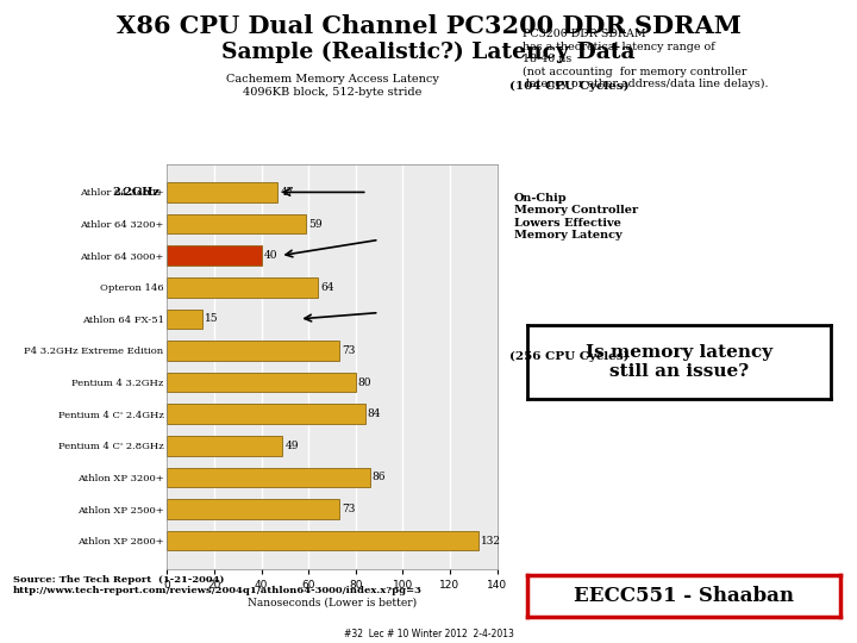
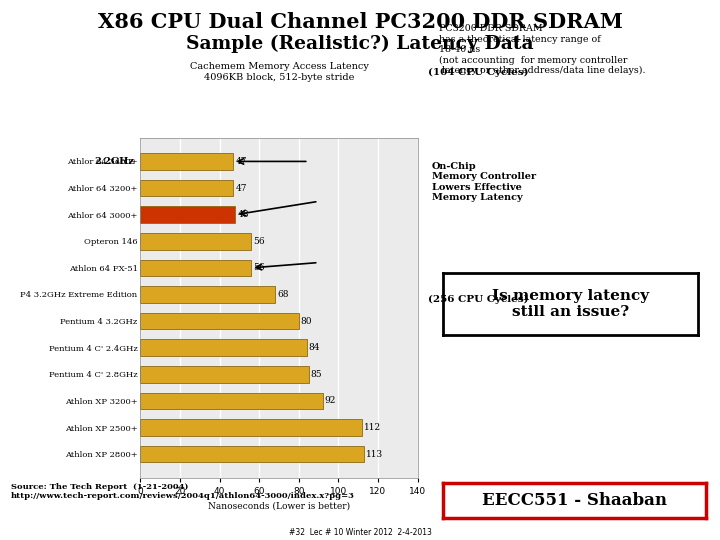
Athlor 64 3200+: 59 -> 47
Athlor 64 3000+: 40 -> 48
Opteron 146: 64 -> 56
Athlon 64 FX-51: 15 -> 56
P4 3.2GHz Extreme Edition: 73 -> 68
Pentium 4 C' 2.8GHz: 49 -> 85
Athlon XP 3200+: 86 -> 92
Athlon XP 2500+: 73 -> 112
Athlon XP 2800+: 132 -> 113
